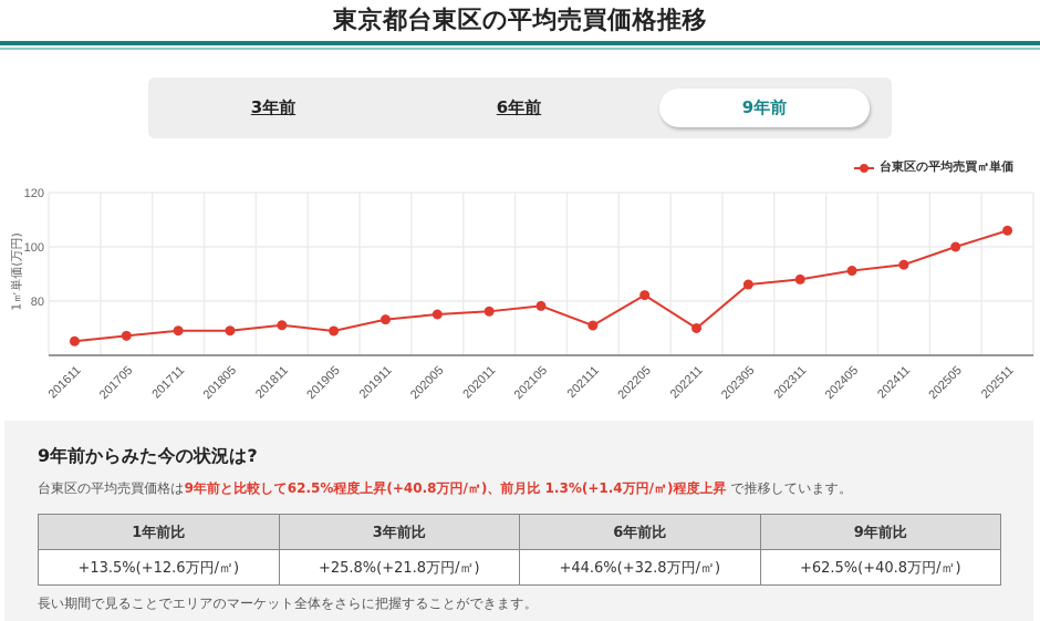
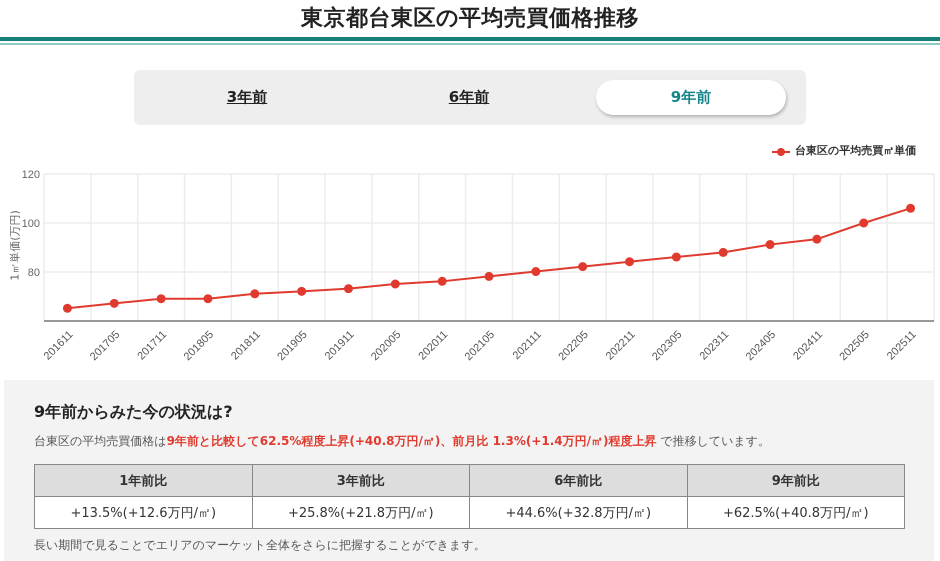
201905: 69 -> 72
202111: 71 -> 80
202211: 70 -> 84
